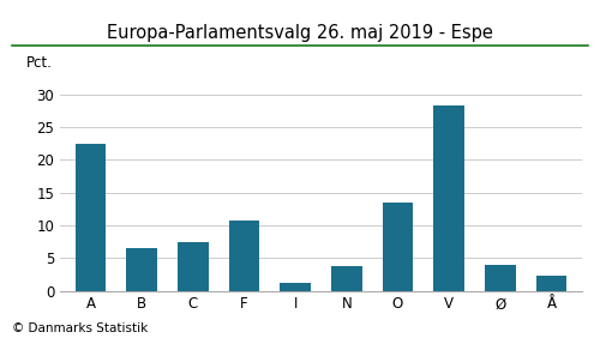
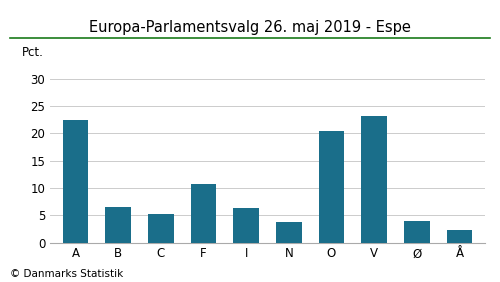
C: 7.5 -> 5.2
I: 1.2 -> 6.4
O: 13.5 -> 20.4
V: 28.2 -> 23.2
